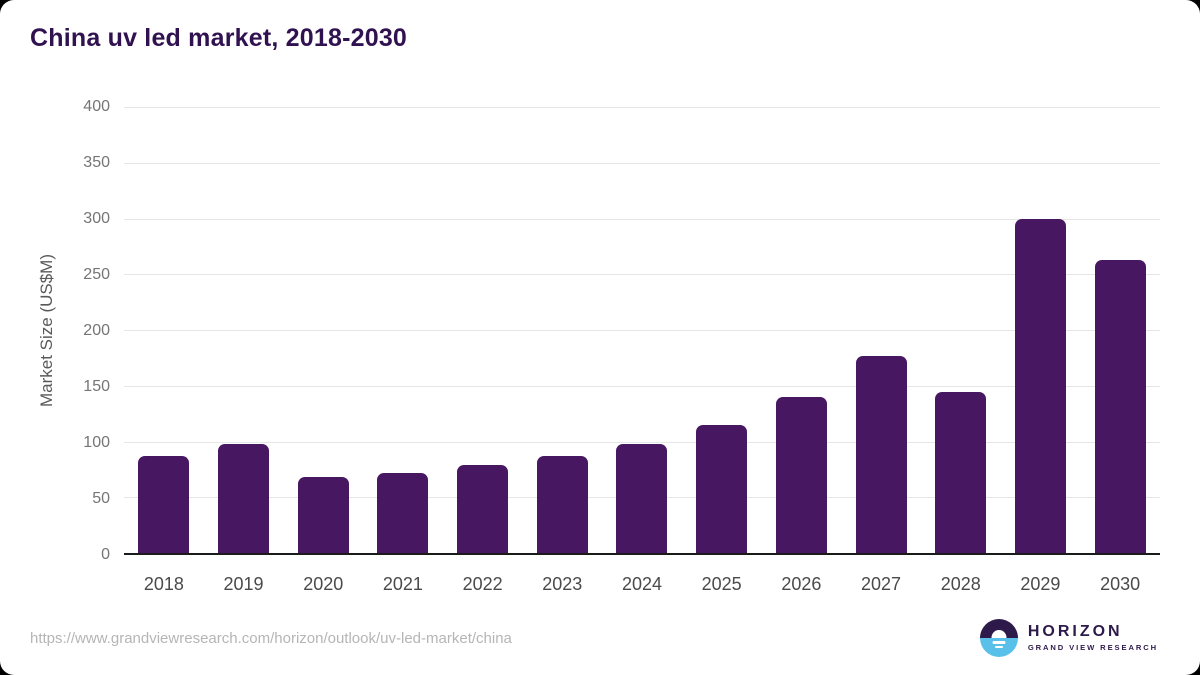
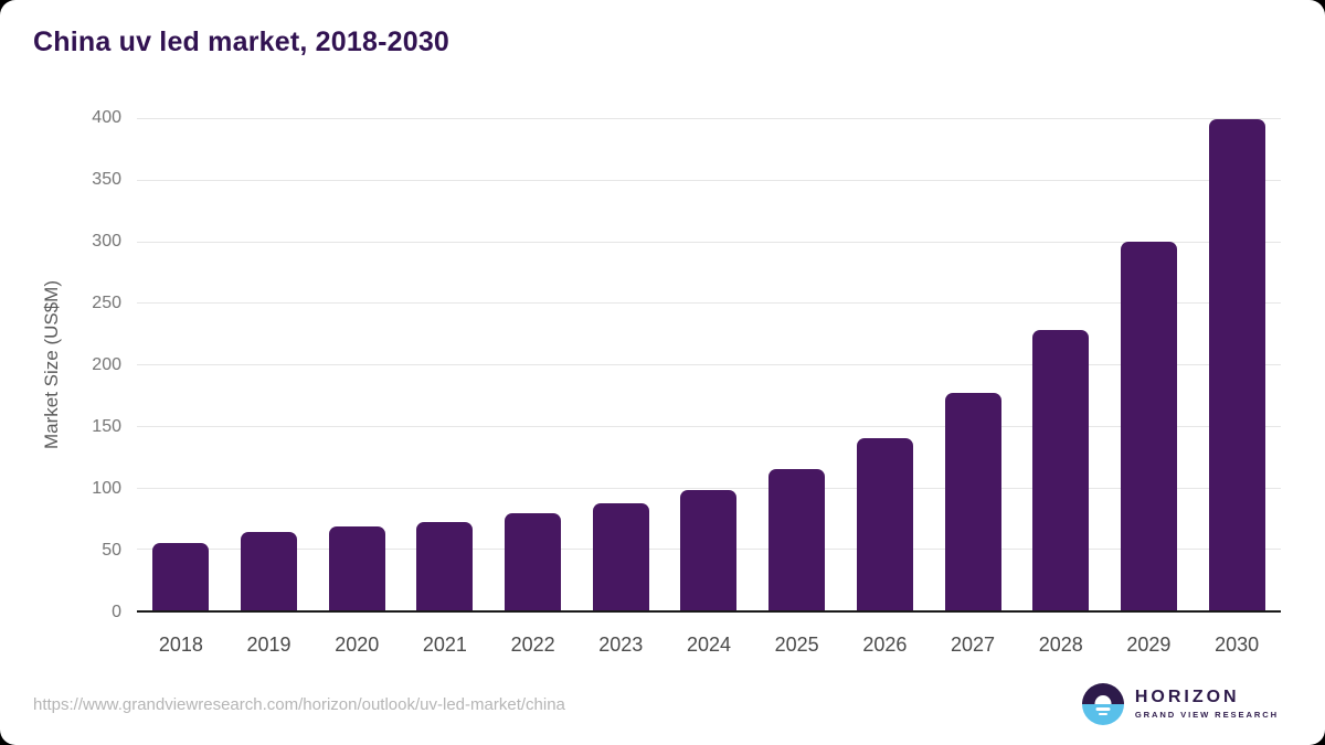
2018: 87 -> 55
2019: 98 -> 64
2028: 144 -> 228
2030: 263 -> 399
